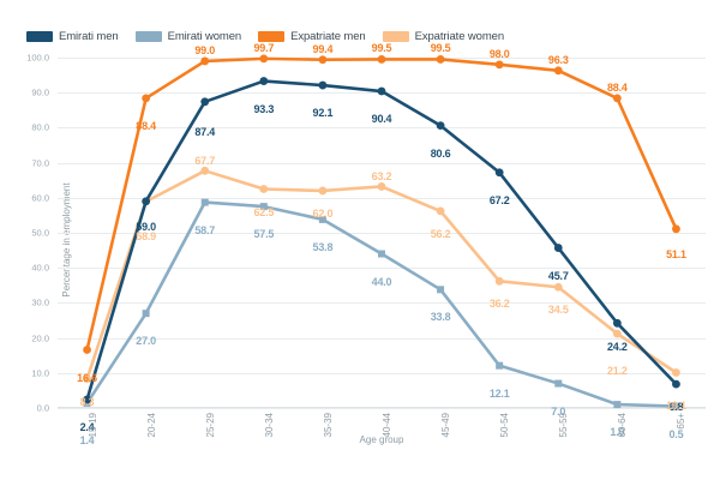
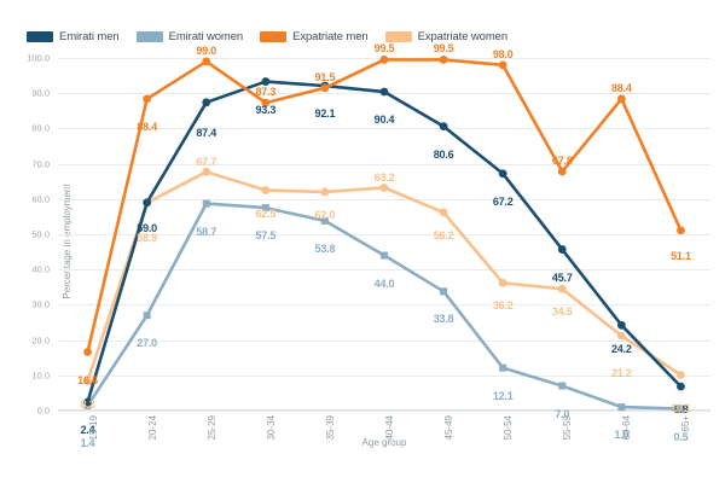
Expatriate men/30-34: 99.7 -> 87.3
Expatriate men/35-39: 99.4 -> 91.5
Expatriate men/55-59: 96.3 -> 67.8
